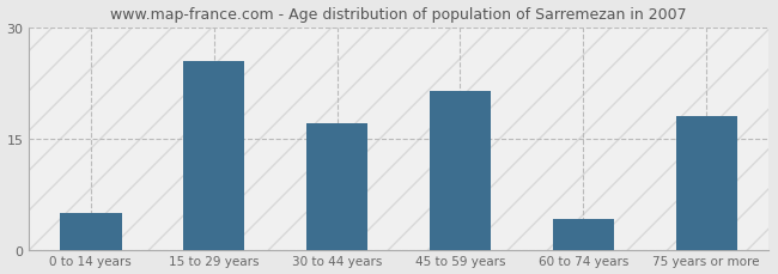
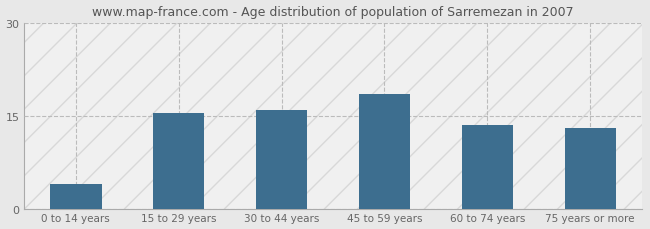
0 to 14 years: 5.0 -> 4.0
15 to 29 years: 25.4 -> 15.5
30 to 44 years: 17.0 -> 16.0
45 to 59 years: 21.4 -> 18.5
60 to 74 years: 4.2 -> 13.5
75 years or more: 18.0 -> 13.0
